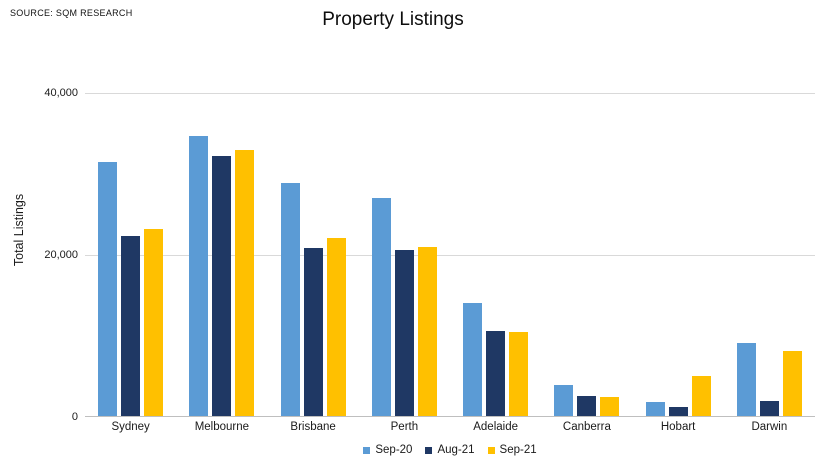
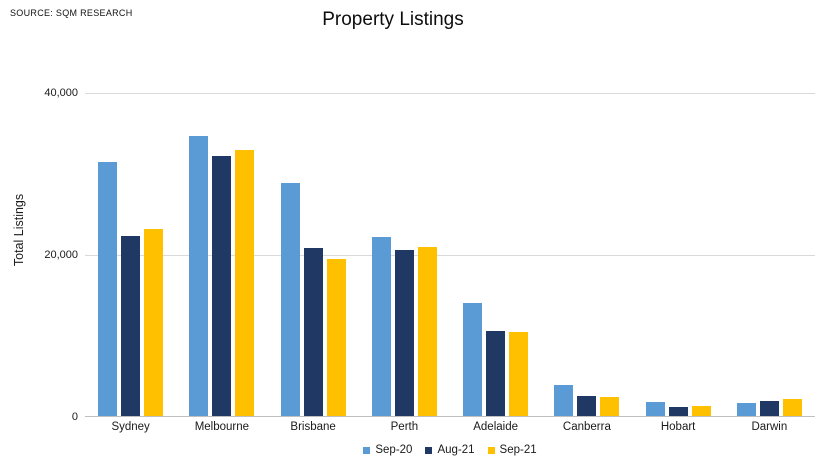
Sep-21/Brisbane: 22000 -> 20000
Sep-20/Perth: 27000 -> 22000
Sep-21/Hobart: 5000 -> 1000
Sep-20/Darwin: 9000 -> 2000
Sep-21/Darwin: 8000 -> 2000
